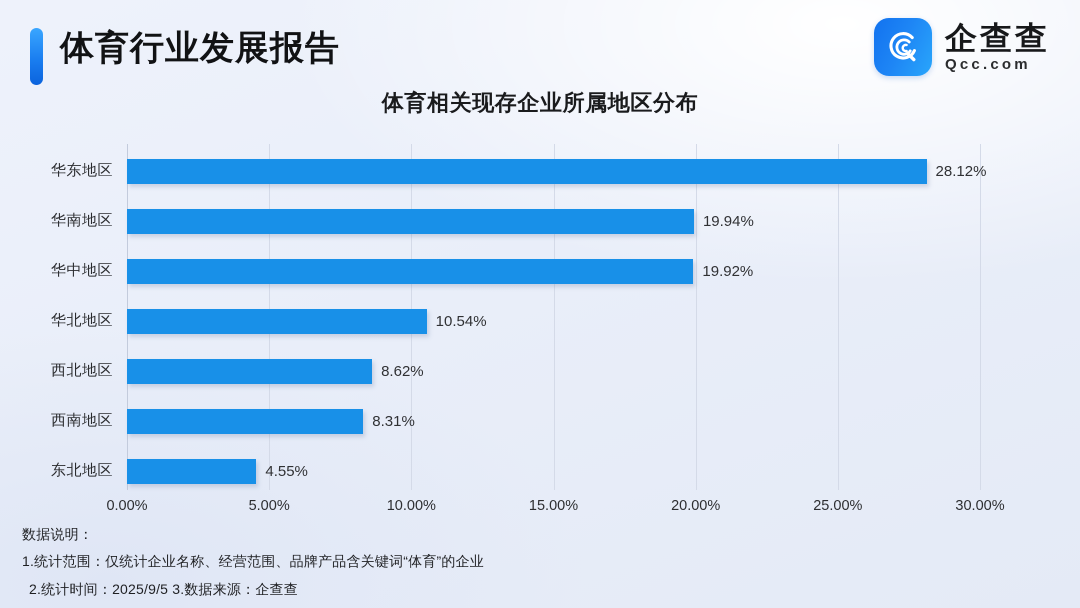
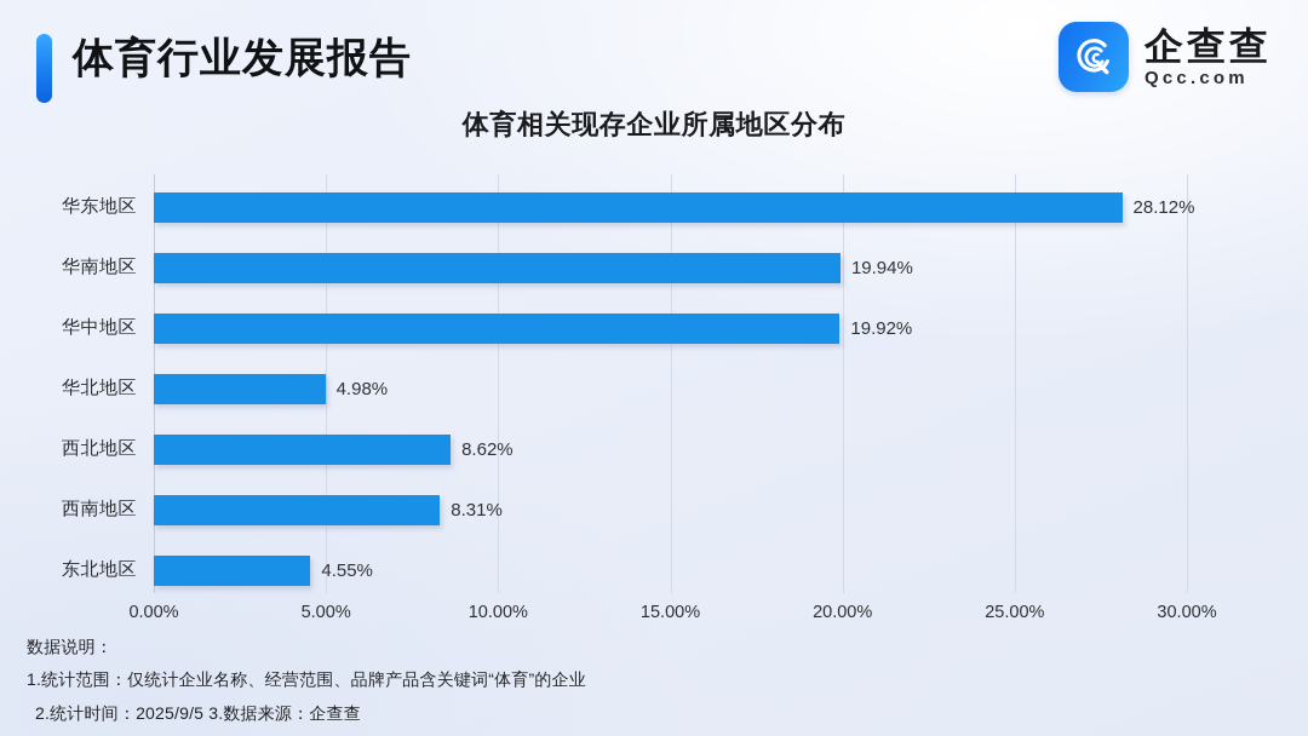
华北地区: 10.54% -> 4.98%
